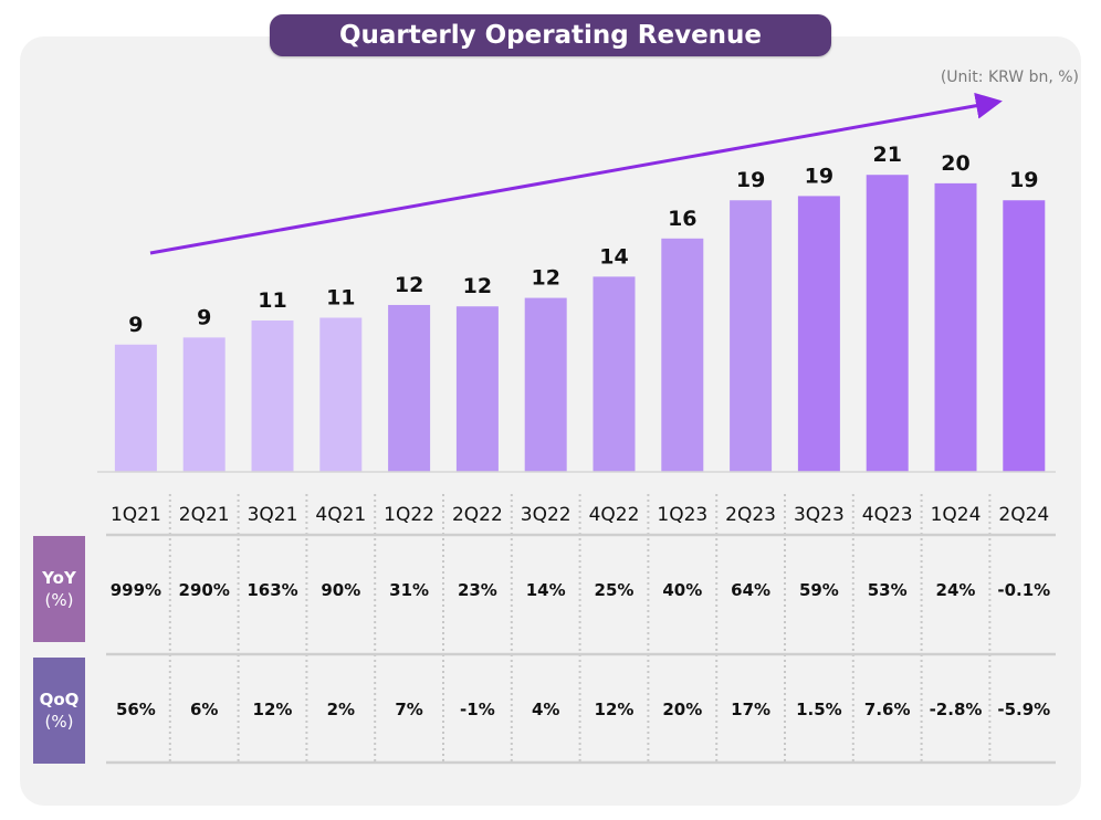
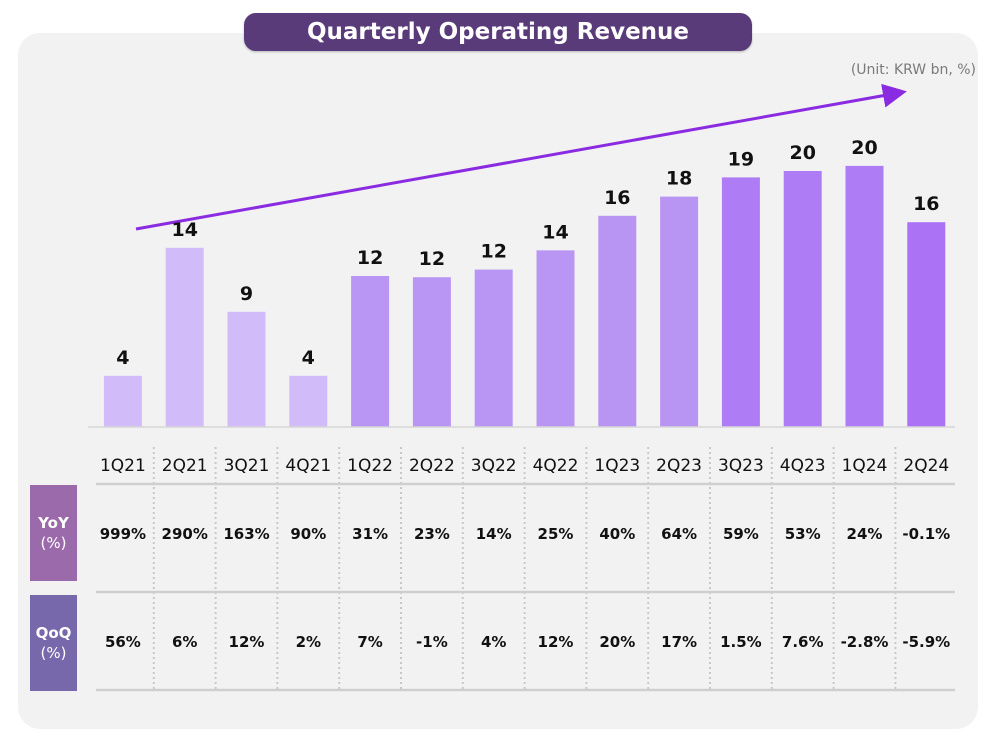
1Q21: 9 -> 4
2Q21: 9 -> 14
3Q21: 11 -> 9
4Q21: 11 -> 4
2Q23: 19 -> 18
4Q23: 21 -> 20
2Q24: 19 -> 16
